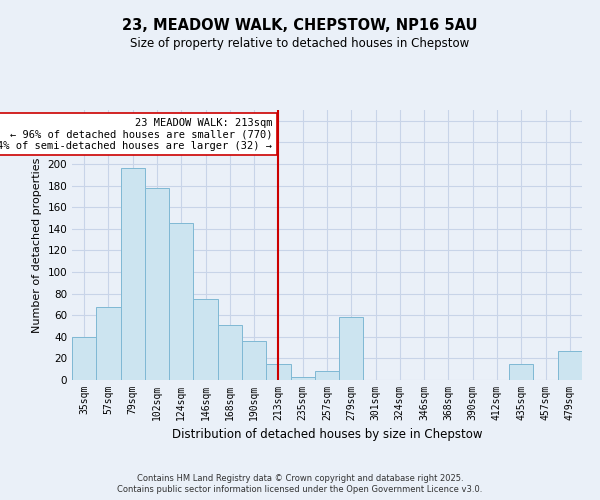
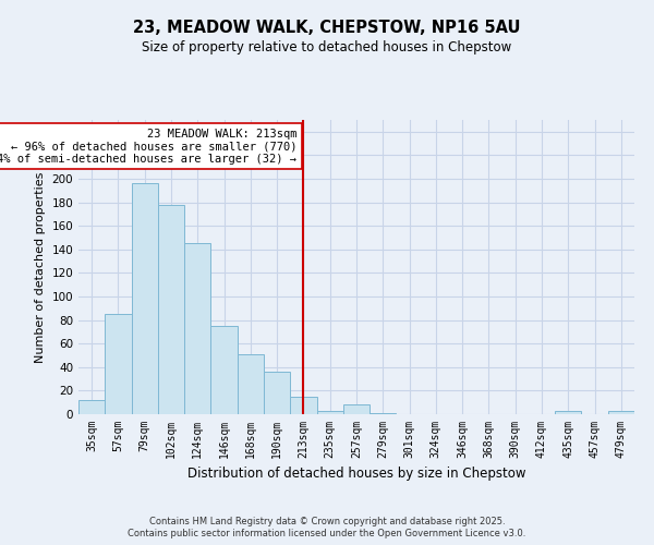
35sqm: 40 -> 12
57sqm: 68 -> 85
279sqm: 58 -> 1
435sqm: 15 -> 3
479sqm: 27 -> 3
